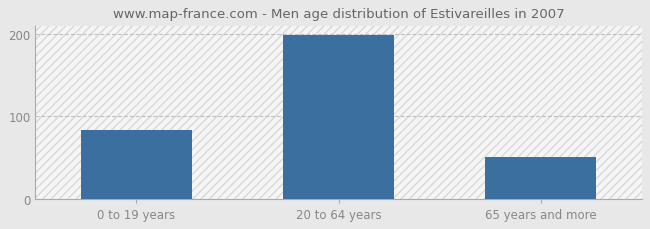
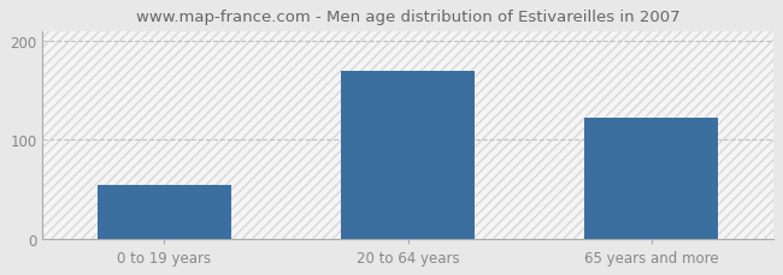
0 to 19 years: 83 -> 54
20 to 64 years: 199 -> 170
65 years and more: 50 -> 122
